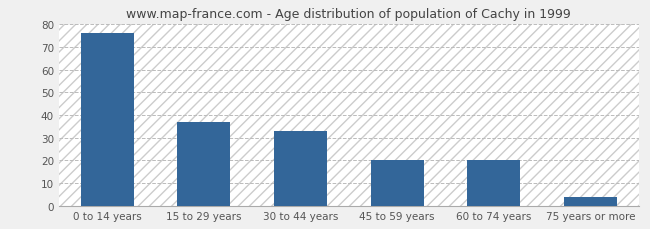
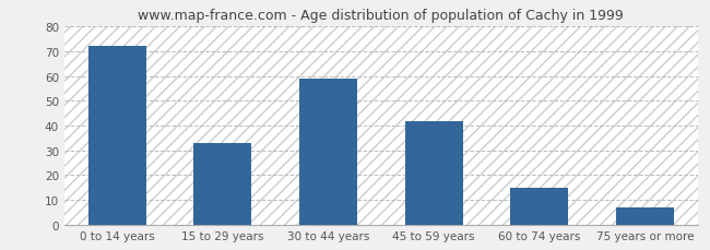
0 to 14 years: 76 -> 72
15 to 29 years: 37 -> 33
30 to 44 years: 33 -> 59
45 to 59 years: 20 -> 42
60 to 74 years: 20 -> 15
75 years or more: 4 -> 7
